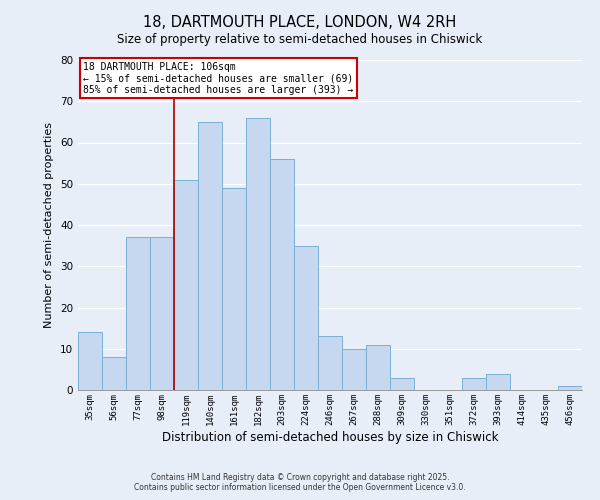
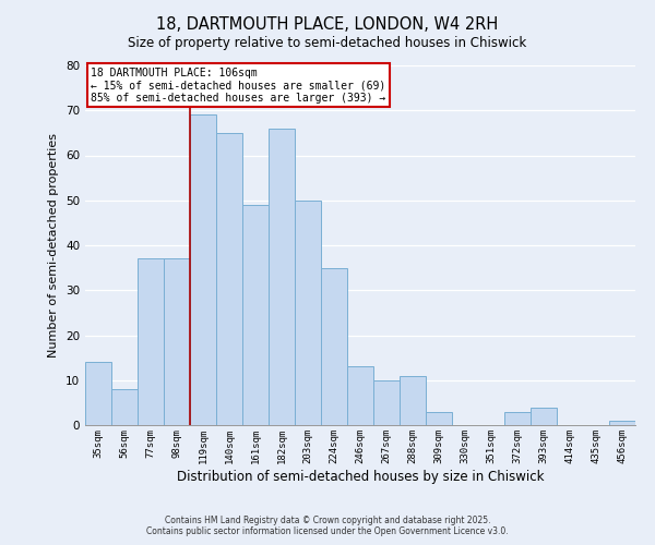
119sqm: 51 -> 69
203sqm: 56 -> 50
